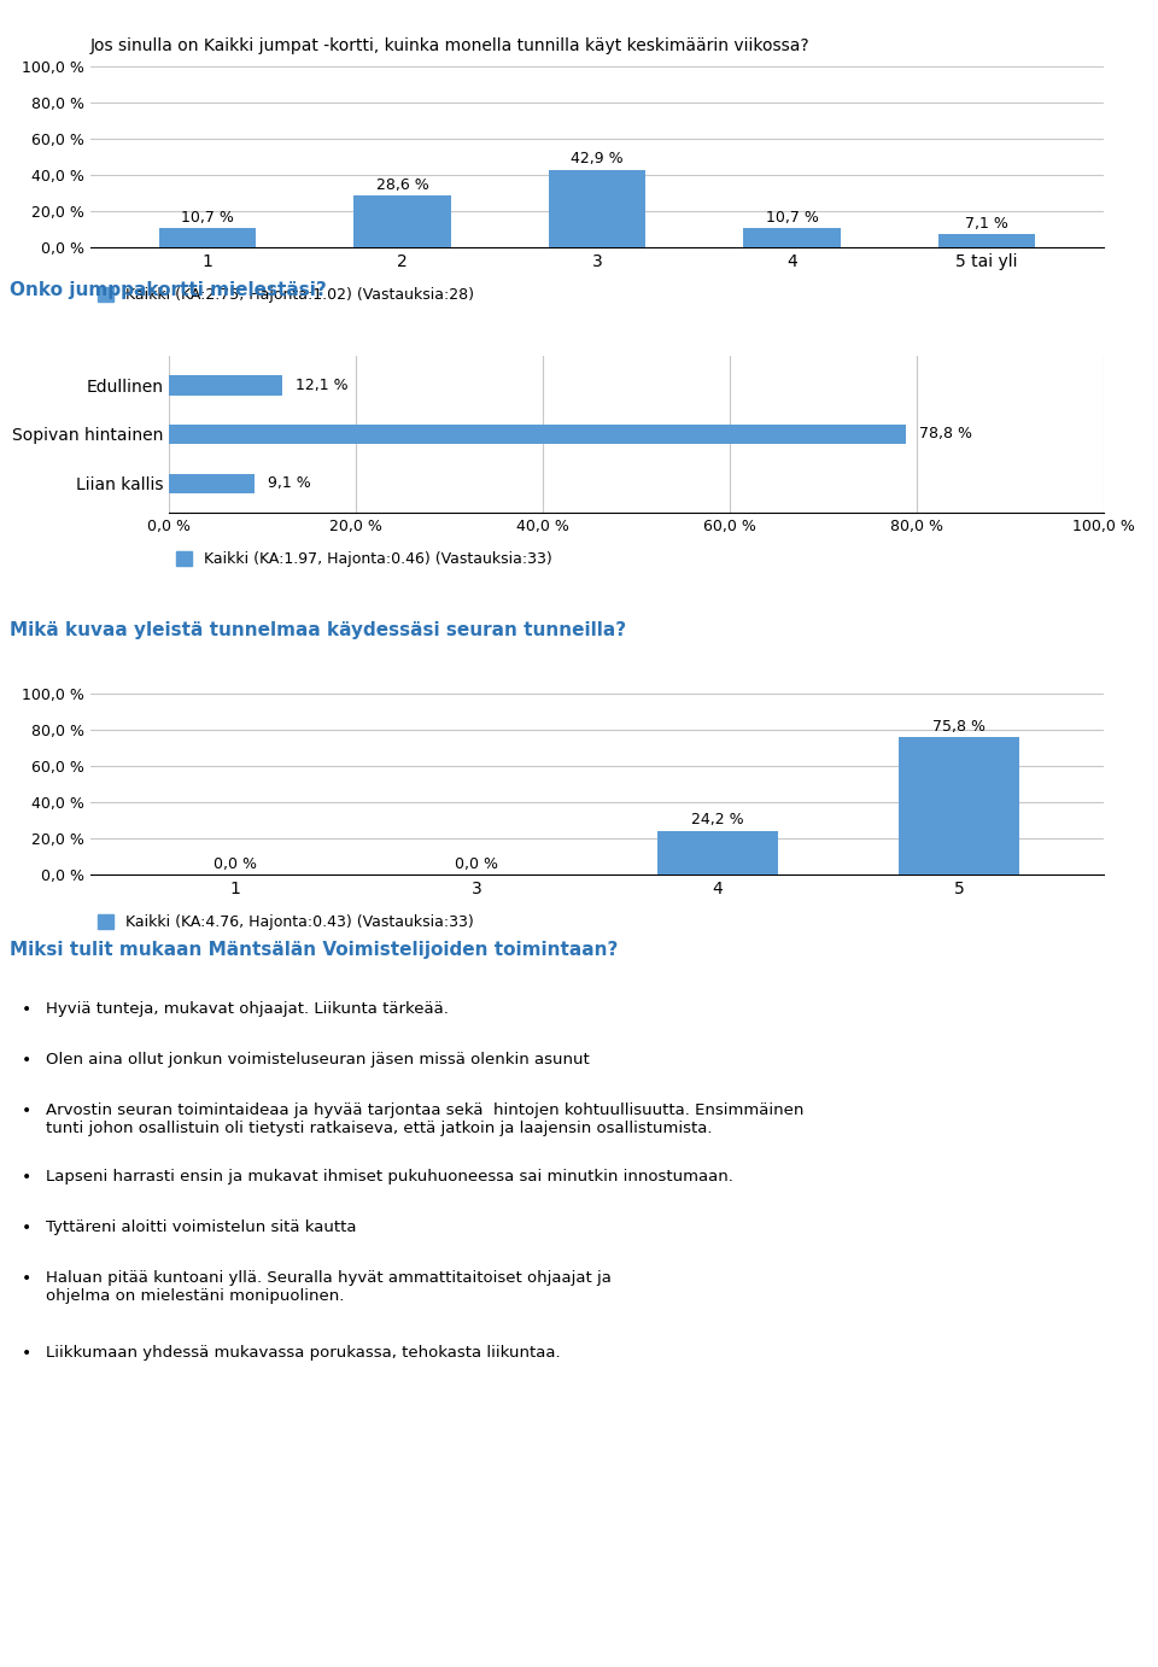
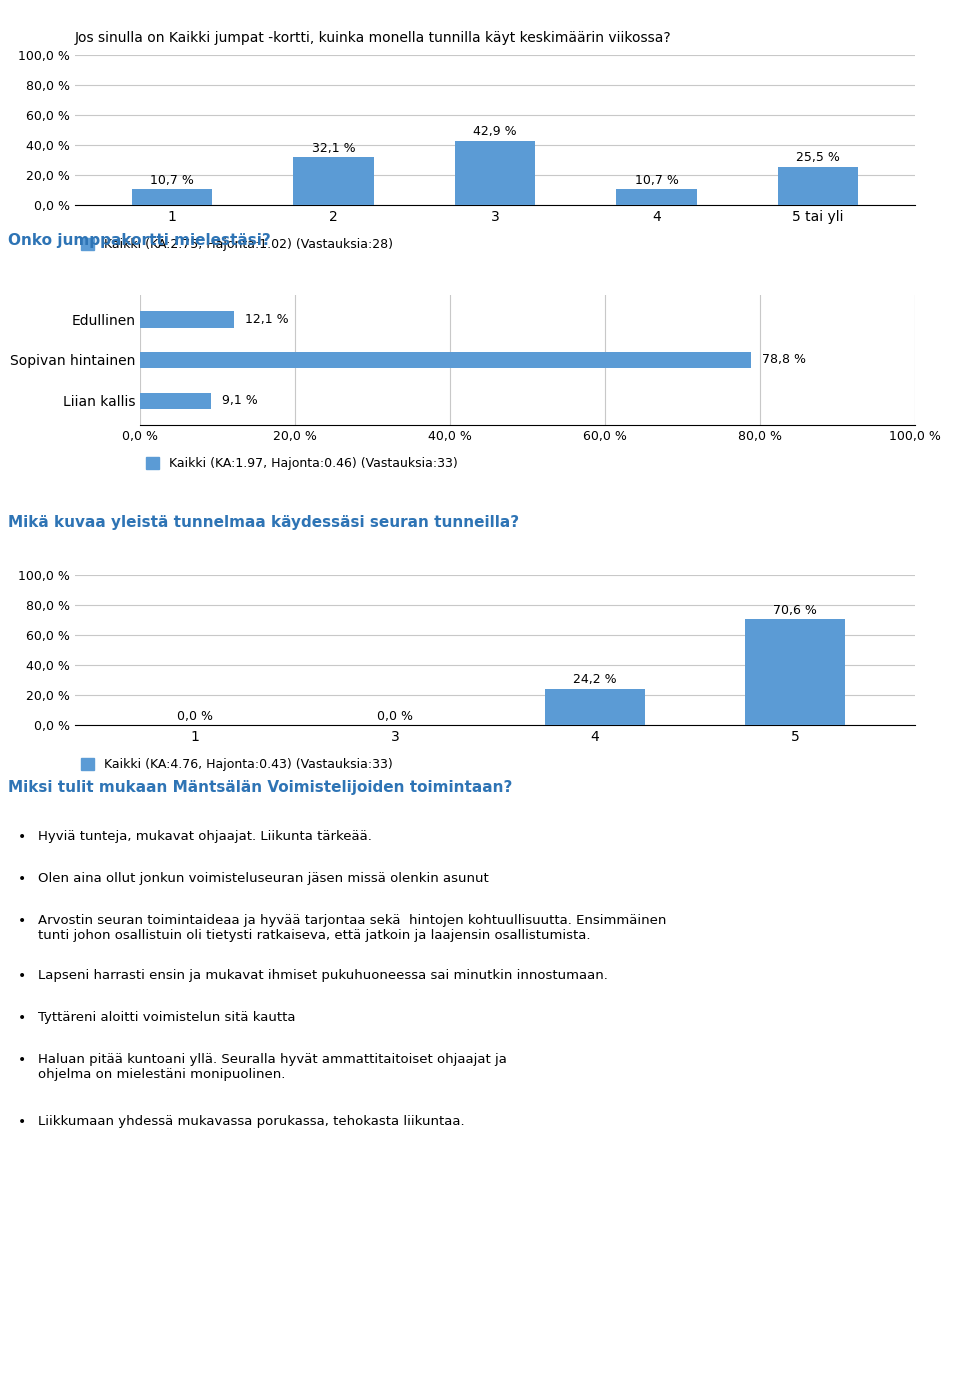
2: 28,6 -> 32,1
5 tai yli: 7,1 -> 25,5
5: 75,8 -> 70,6
